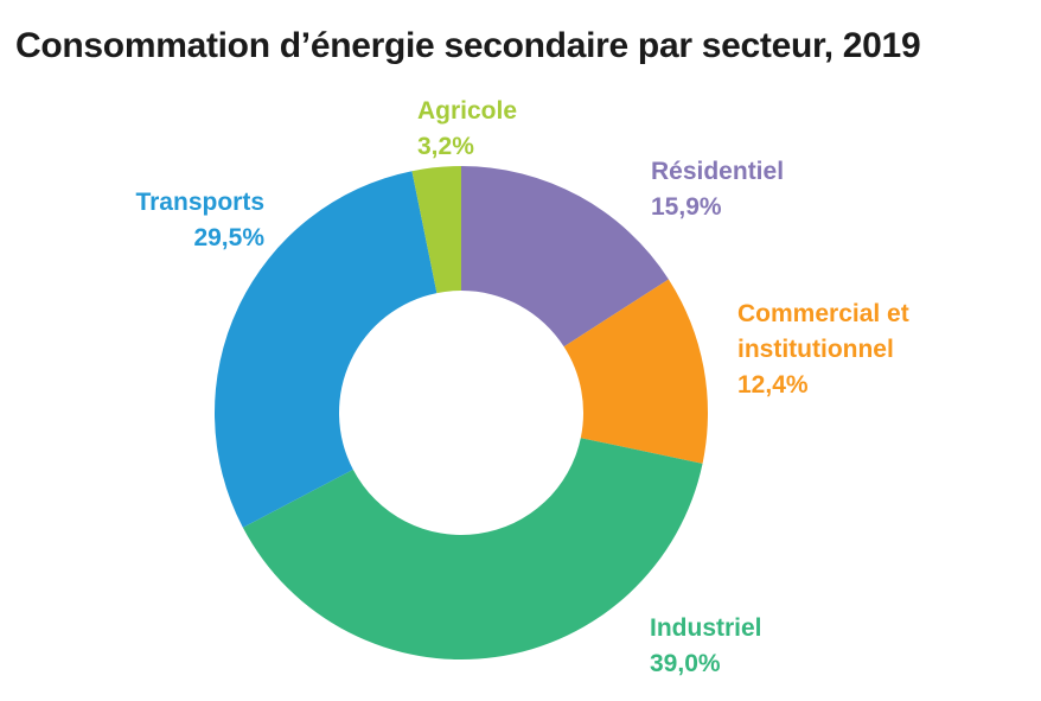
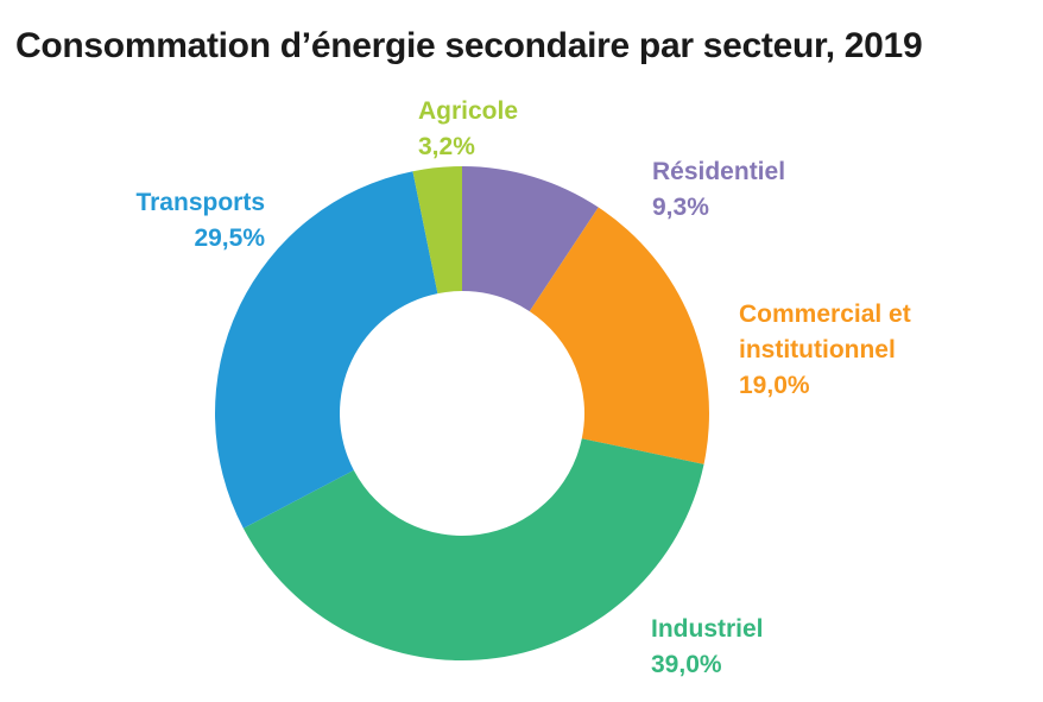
Résidentiel: 15,9% -> 9,3%
Commercial et institutionnel: 12,4% -> 19,0%
